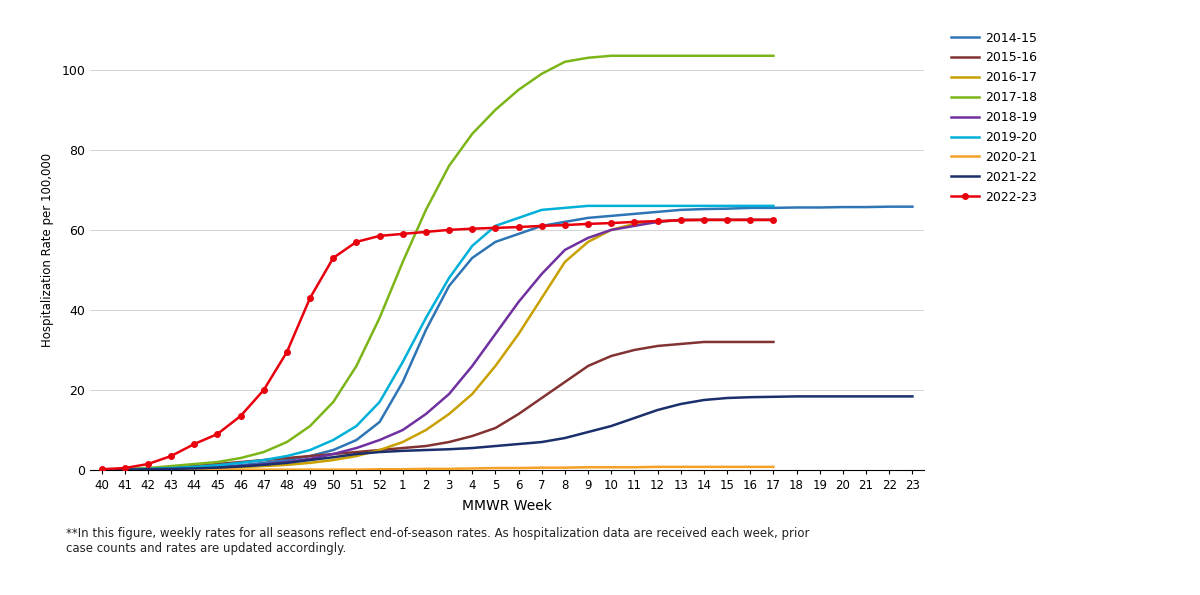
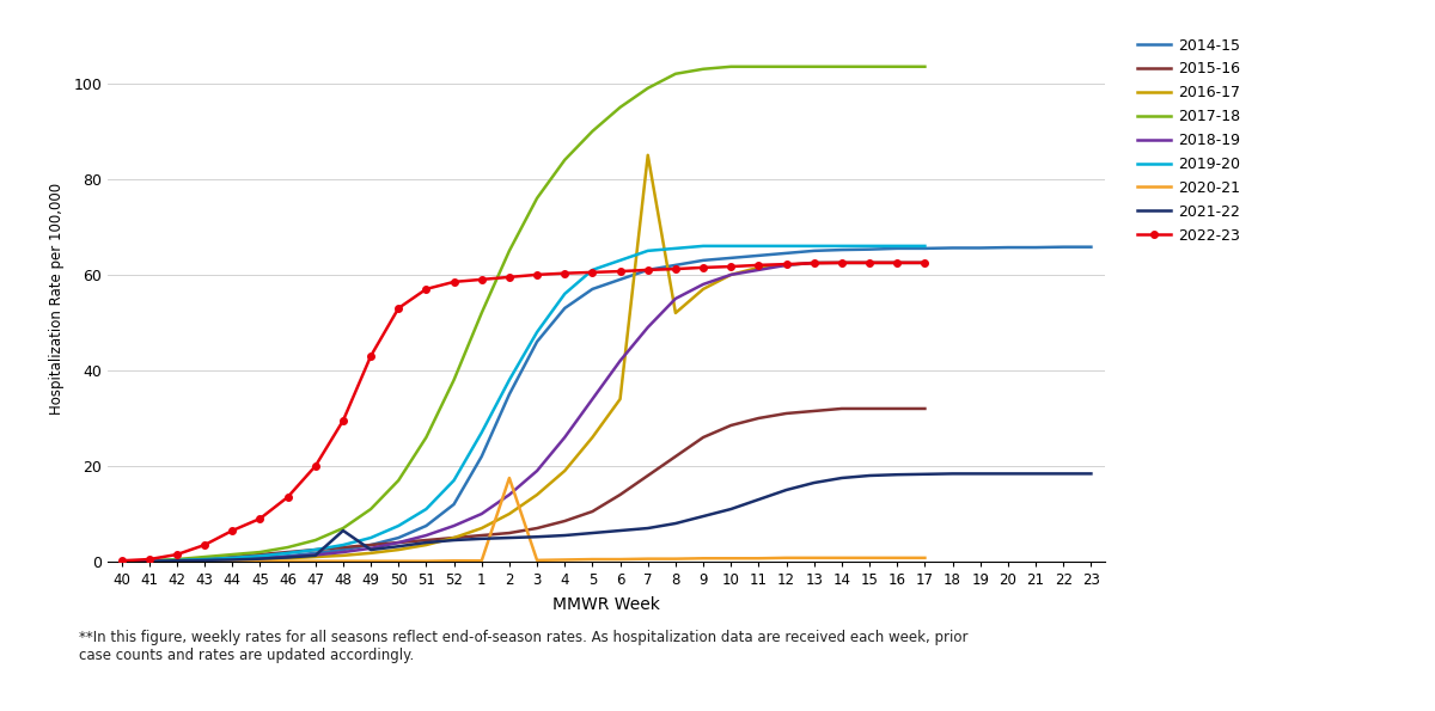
2021-22/48: 1.8 -> 6.5
2020-21/2: 0.3 -> 17.5
2016-17/7: 43.0 -> 85.0
